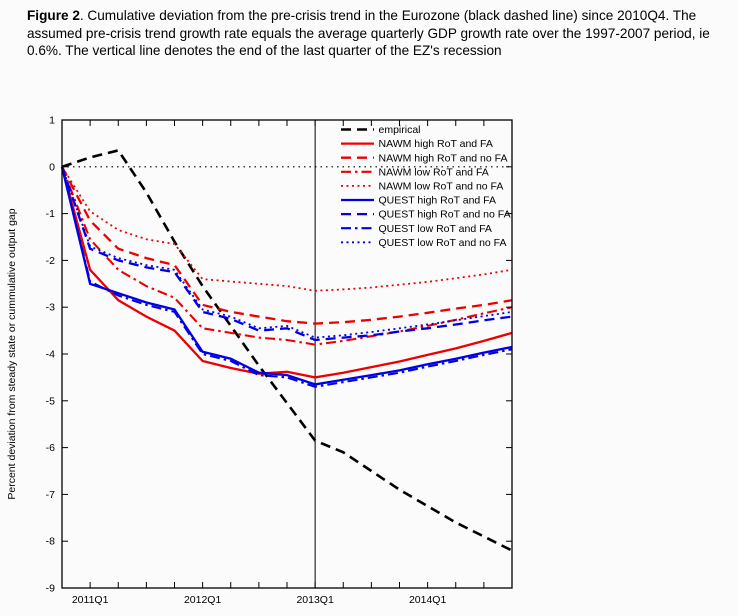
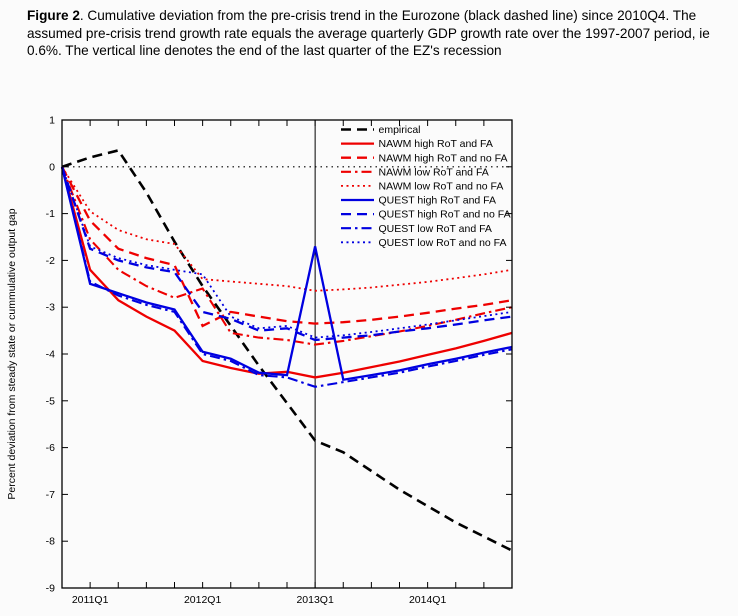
NAWM high RoT and no FA/2012Q1: -3.0 -> -3.4
NAWM low RoT and FA/2012Q1: -3.5 -> -2.6
QUEST low RoT and no FA/2012Q1: -3.0 -> -2.3
QUEST high RoT and FA/2013Q1: -4.7 -> -1.7
